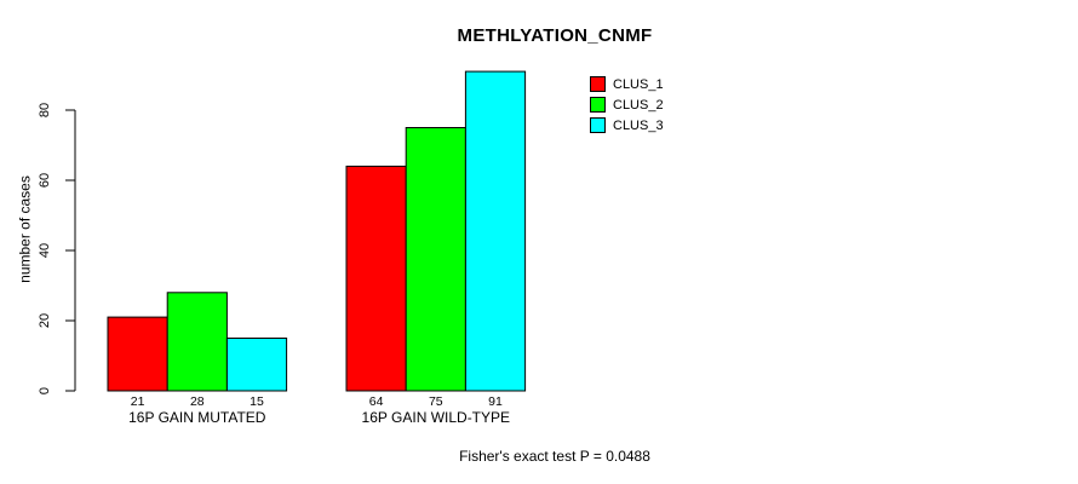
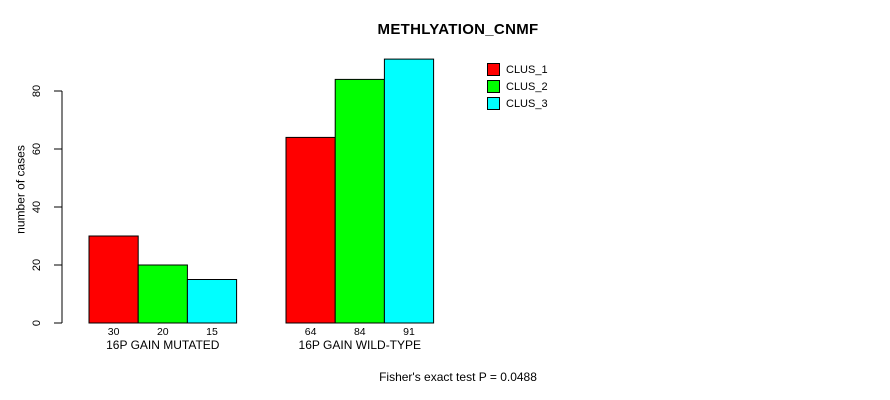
CLUS_1/16P GAIN MUTATED: 21 -> 30
CLUS_2/16P GAIN MUTATED: 28 -> 20
CLUS_2/16P GAIN WILD-TYPE: 75 -> 84
